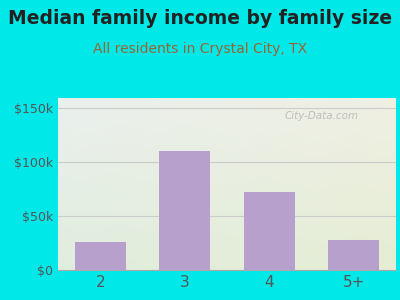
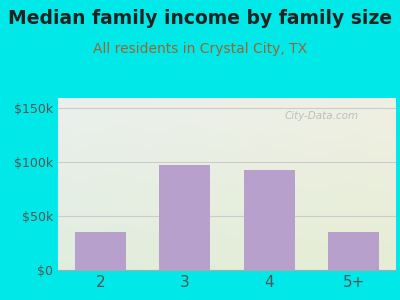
2: $26k -> $35k
3: $110k -> $97k
4: $72k -> $93k
5+: $28k -> $35k
